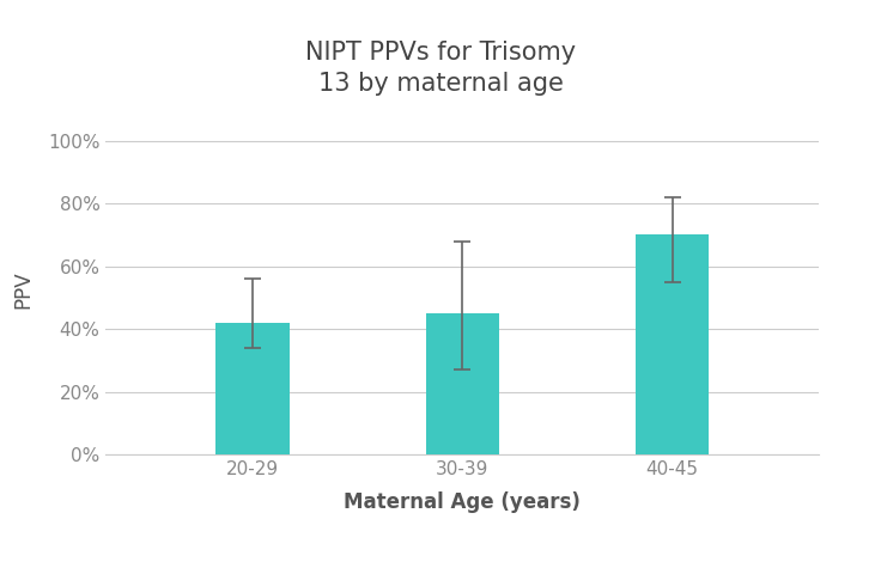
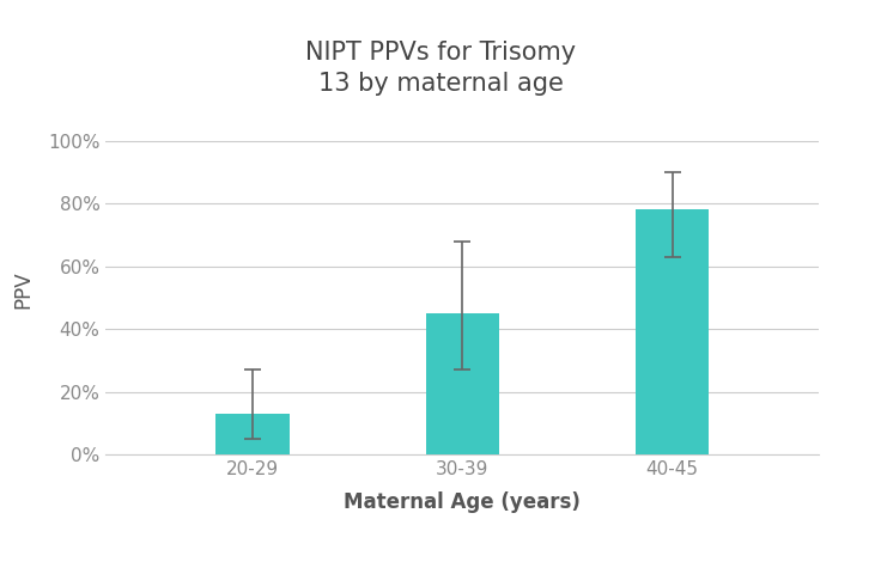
20-29: 42% -> 13%
40-45: 70% -> 78%
